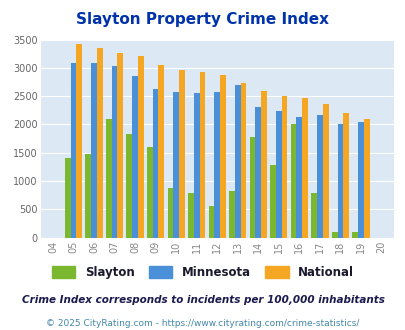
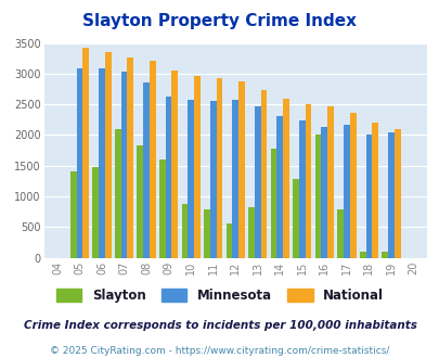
Minnesota/13: 2700 -> 2460
